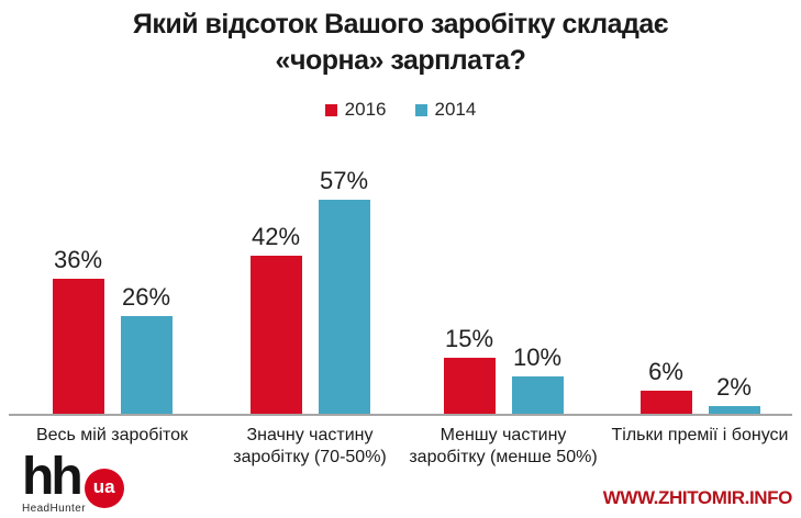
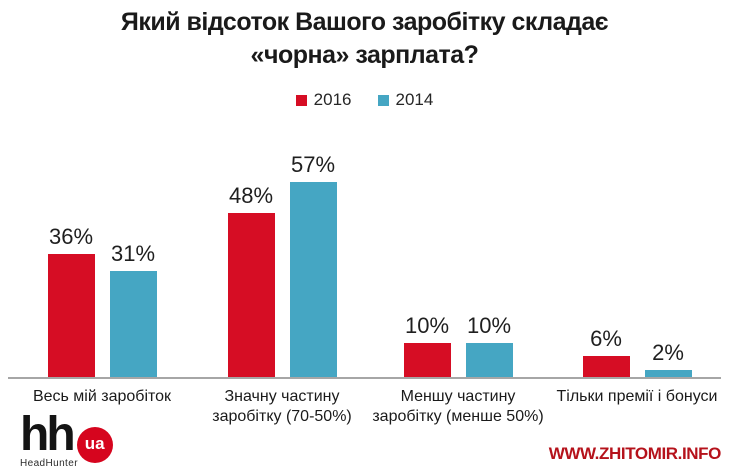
2014/Весь мій заробіток: 26% -> 31%
2016/Значну частину заробітку (70-50%): 42% -> 48%
2016/Меншу частину заробітку (менше 50%): 15% -> 10%
